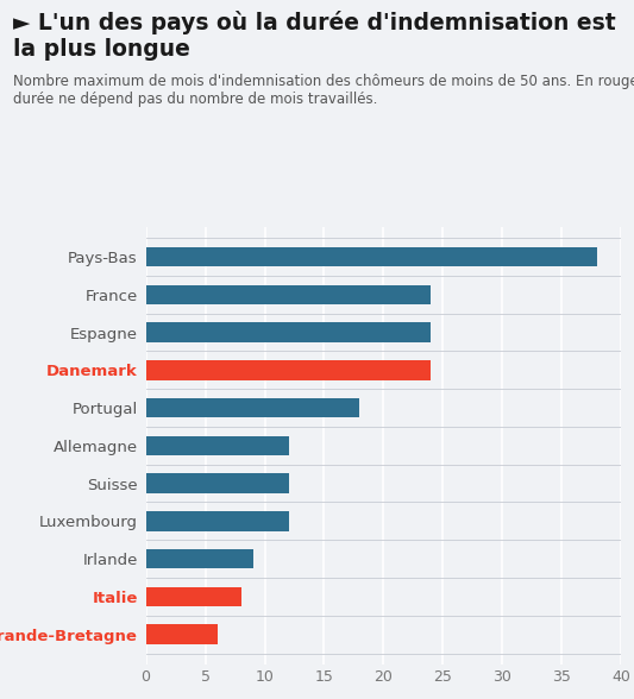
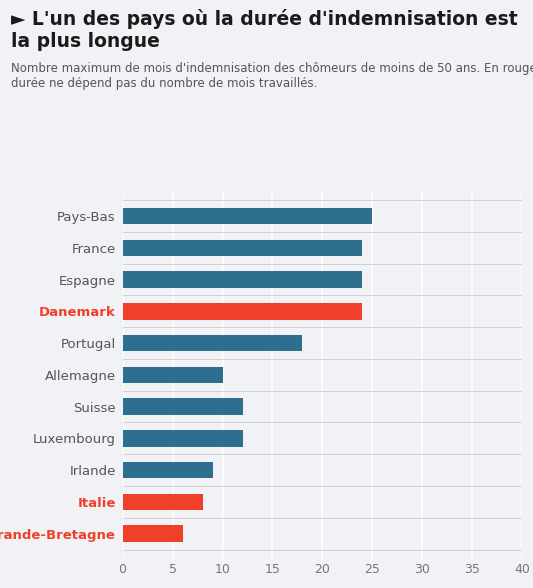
Pays-Bas: 38 -> 25
Allemagne: 12 -> 10
